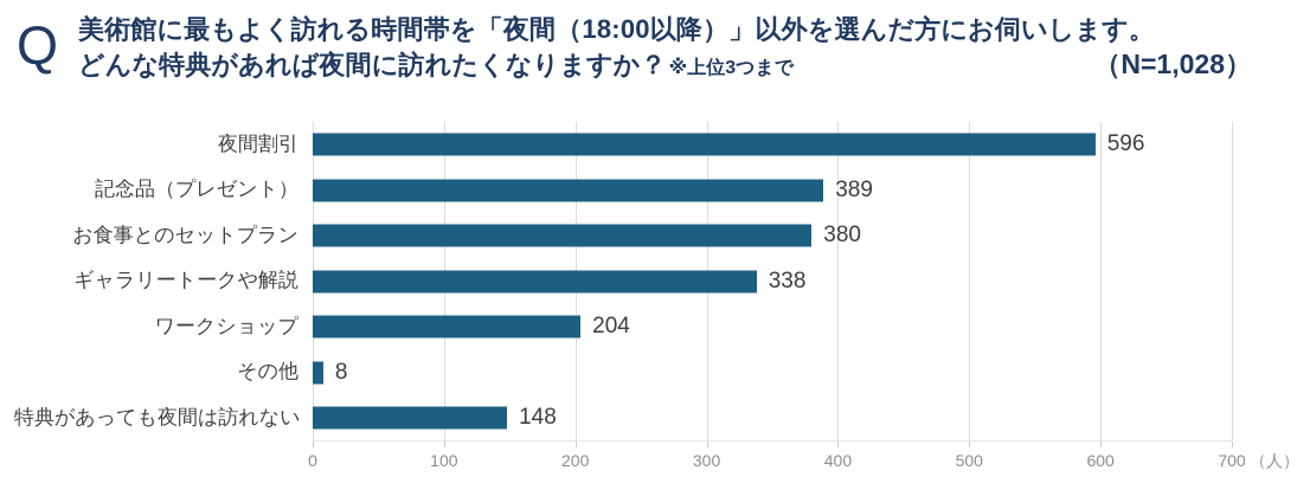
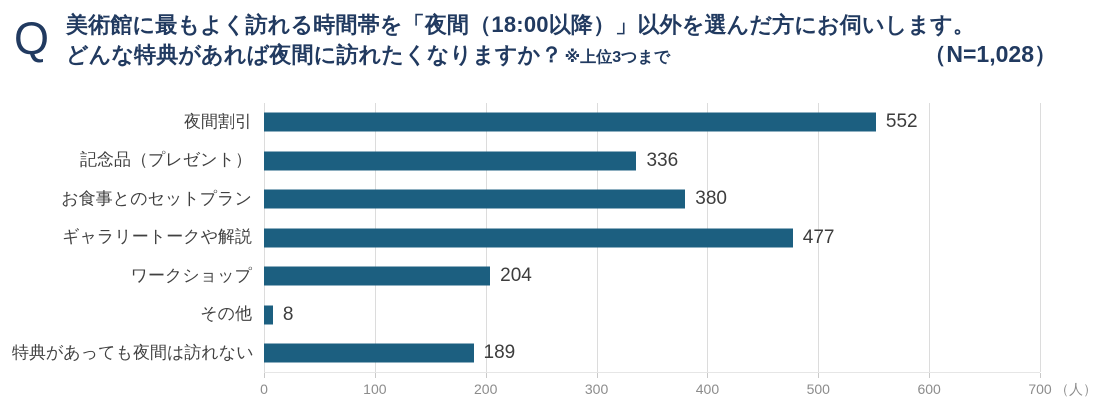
夜間割引: 596 -> 552
記念品（プレゼント）: 389 -> 336
ギャラリートークや解説: 338 -> 477
特典があっても夜間は訪れない: 148 -> 189
